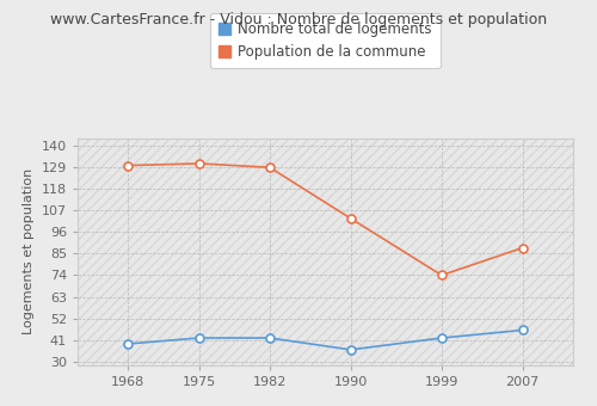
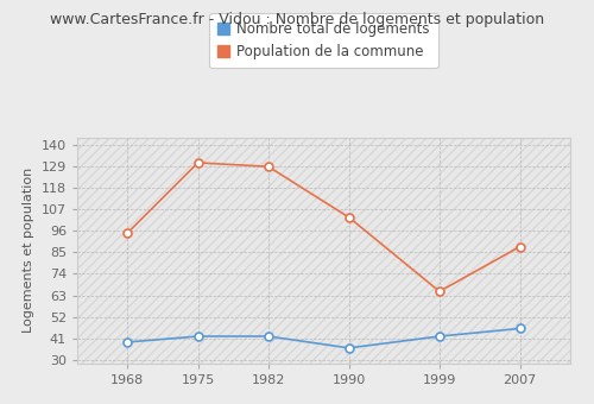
Population de la commune/1968: 130 -> 95
Population de la commune/1999: 74 -> 65
